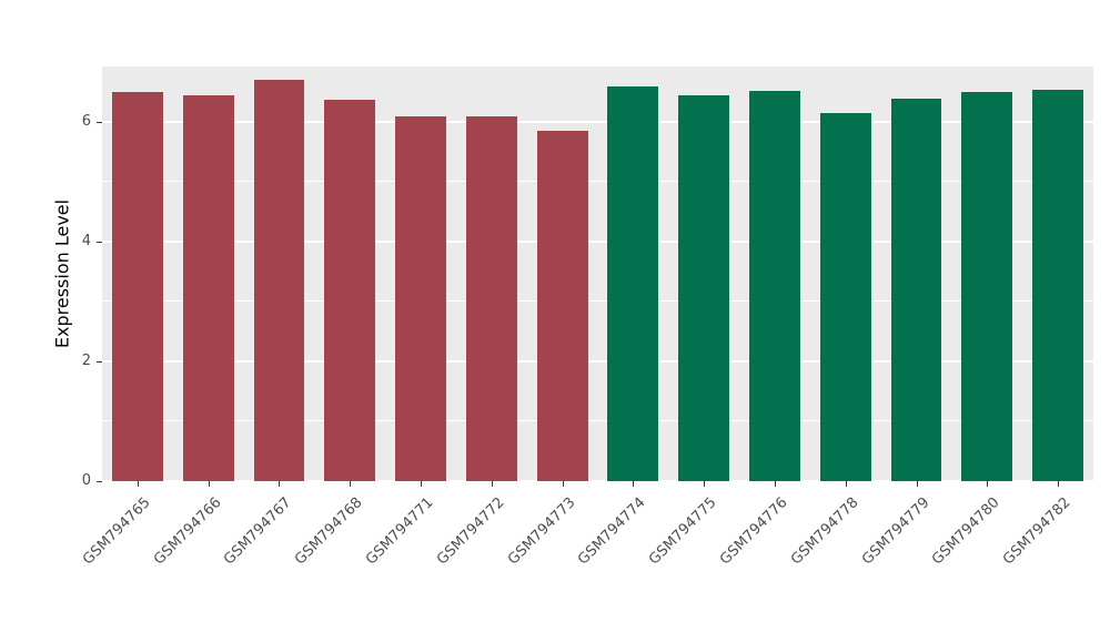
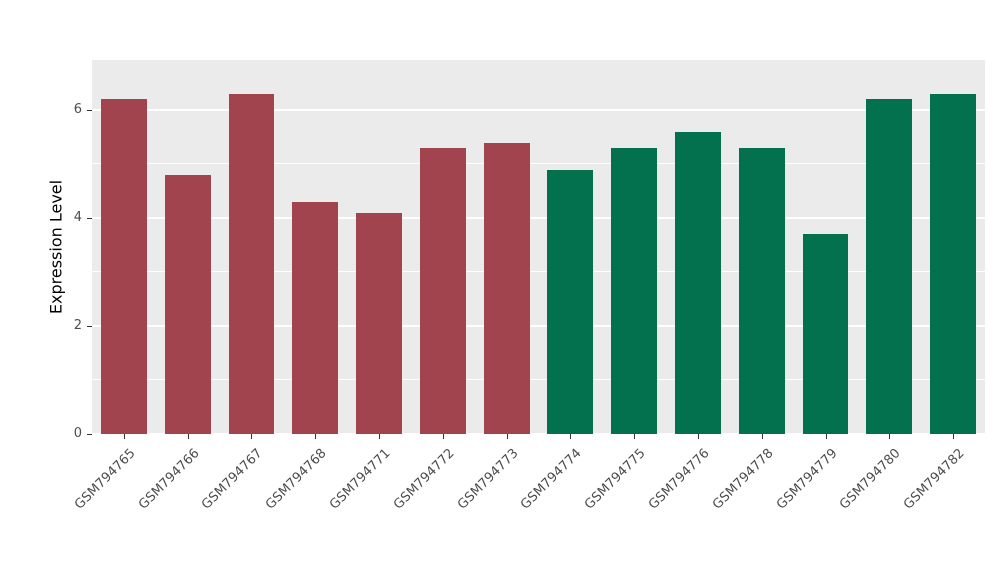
GSM794765: 6.5 -> 6.2
GSM794766: 6.5 -> 4.8
GSM794767: 6.7 -> 6.3
GSM794768: 6.4 -> 4.3
GSM794771: 6.1 -> 4.1
GSM794772: 6.1 -> 5.3
GSM794773: 5.8 -> 5.4
GSM794774: 6.6 -> 4.9
GSM794775: 6.5 -> 5.3
GSM794776: 6.5 -> 5.6
GSM794778: 6.2 -> 5.3
GSM794779: 6.4 -> 3.7
GSM794780: 6.5 -> 6.2
GSM794782: 6.5 -> 6.3
